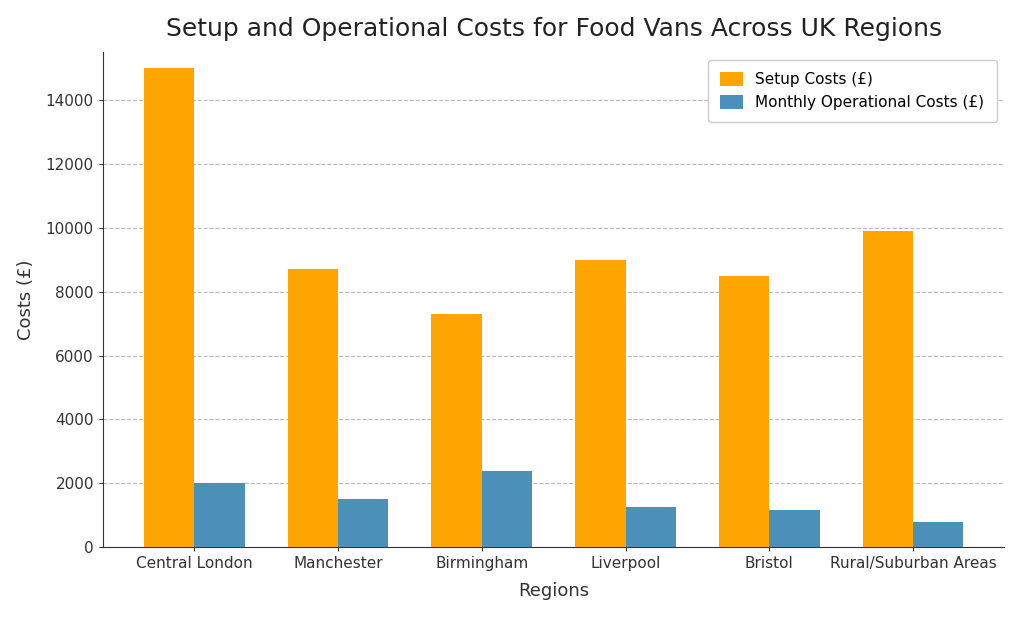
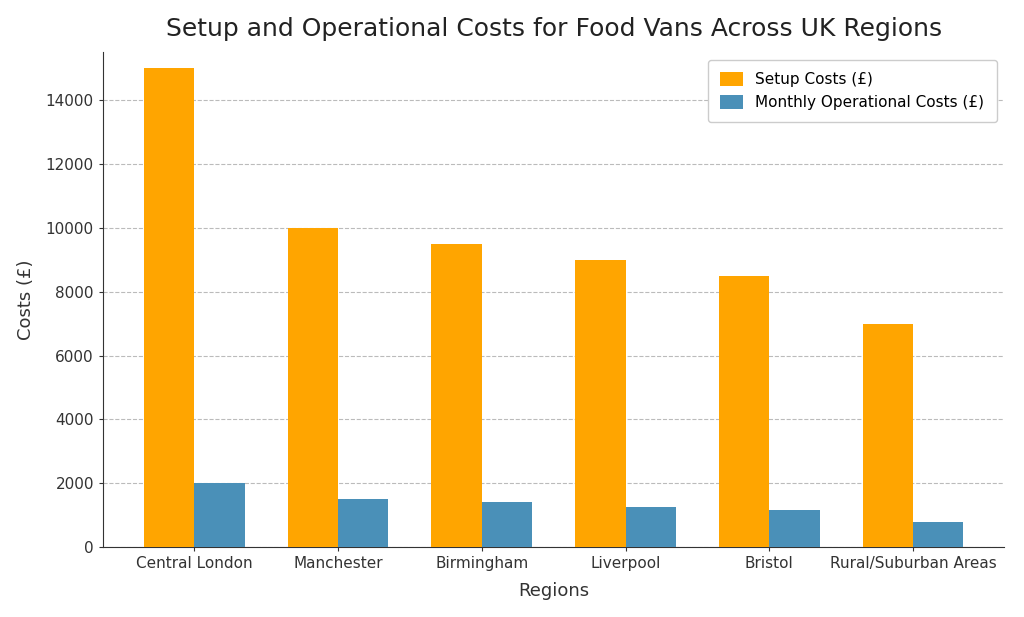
Setup Costs (£)/Manchester: 8700 -> 10000
Setup Costs (£)/Birmingham: 7300 -> 9500
Monthly Operational Costs (£)/Birmingham: 2400 -> 1400
Setup Costs (£)/Rural/Suburban Areas: 9900 -> 7000
